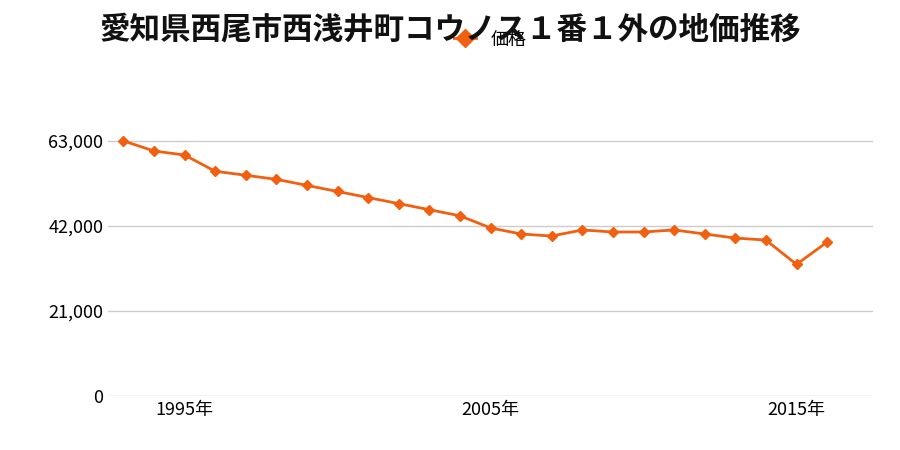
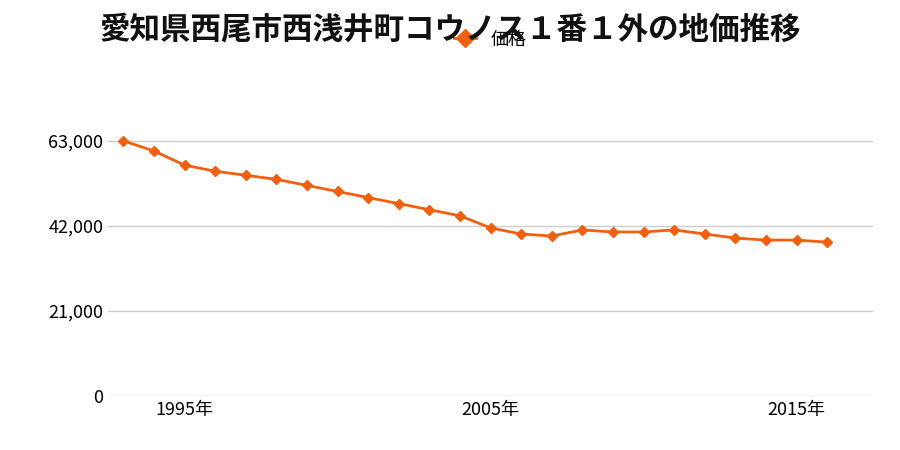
1995年: 59,500 -> 57,000
2015年: 32,500 -> 38,500
